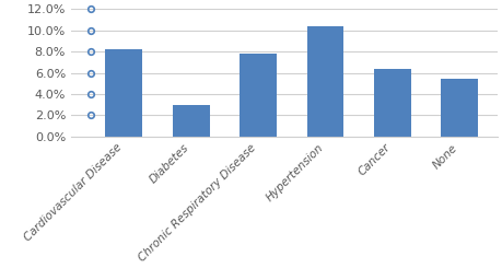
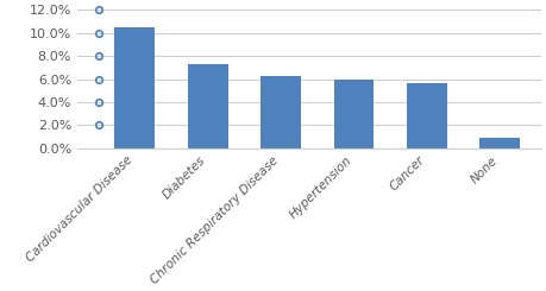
Cardiovascular Disease: 8.2% -> 10.5%
Diabetes: 3.0% -> 7.3%
Chronic Respiratory Disease: 7.8% -> 6.3%
Hypertension: 10.4% -> 6.0%
Cancer: 6.4% -> 5.6%
None: 5.4% -> 0.9%
